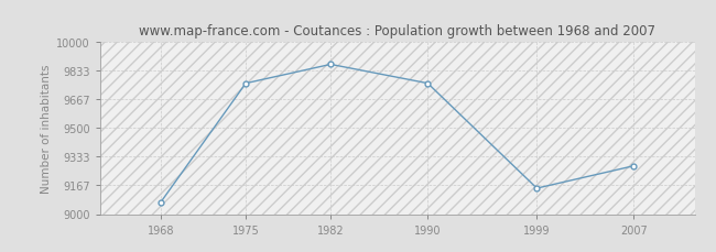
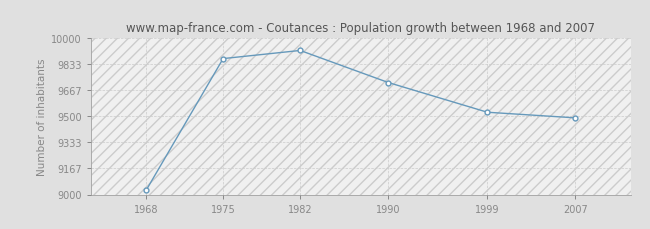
1968: 9070 -> 9030
1975: 9760 -> 9870
1982: 9870 -> 9920
1990: 9760 -> 9720
1999: 9150 -> 9530
2007: 9280 -> 9490
